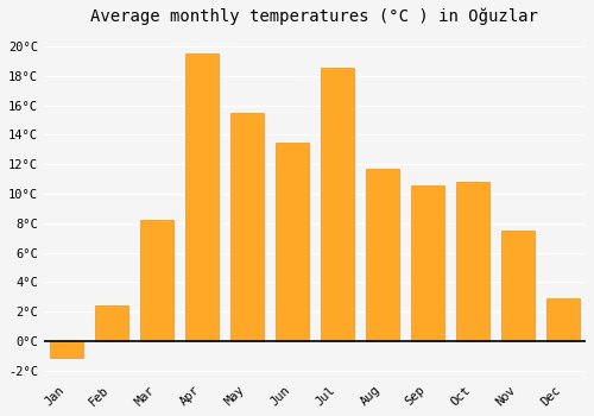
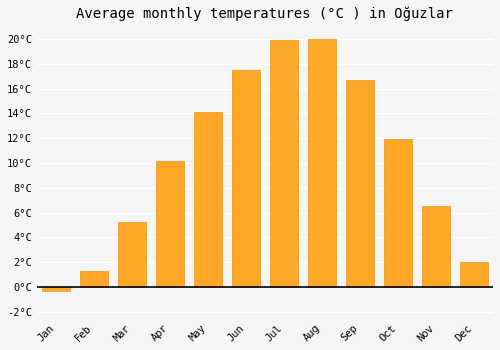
Jan: -1.1°C -> -0.3°C
Feb: 2.4°C -> 1.3°C
Mar: 8.2°C -> 5.2°C
Apr: 19.5°C -> 10.2°C
May: 15.5°C -> 14.1°C
Jun: 13.5°C -> 17.5°C
Jul: 18.6°C -> 19.9°C
Aug: 11.7°C -> 20.0°C
Sep: 10.6°C -> 16.7°C
Oct: 10.8°C -> 11.9°C
Nov: 7.5°C -> 6.5°C
Dec: 2.9°C -> 2.0°C
